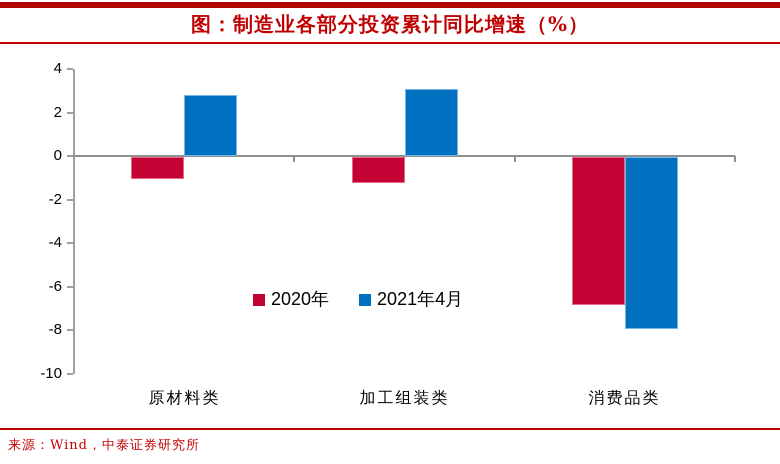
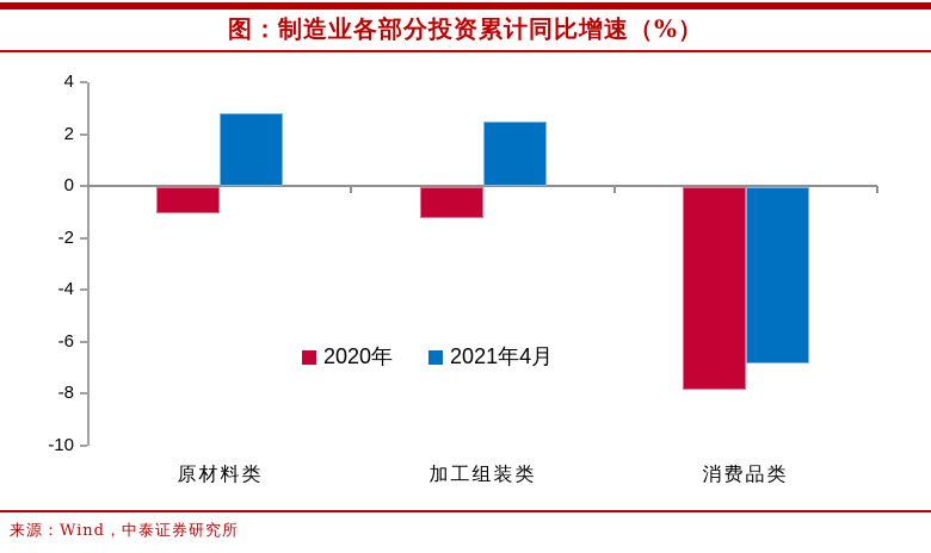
2021年4月/加工组装类: 3.1 -> 2.5
2020年/消费品类: -6.8 -> -7.8
2021年4月/消费品类: -7.9 -> -6.8
